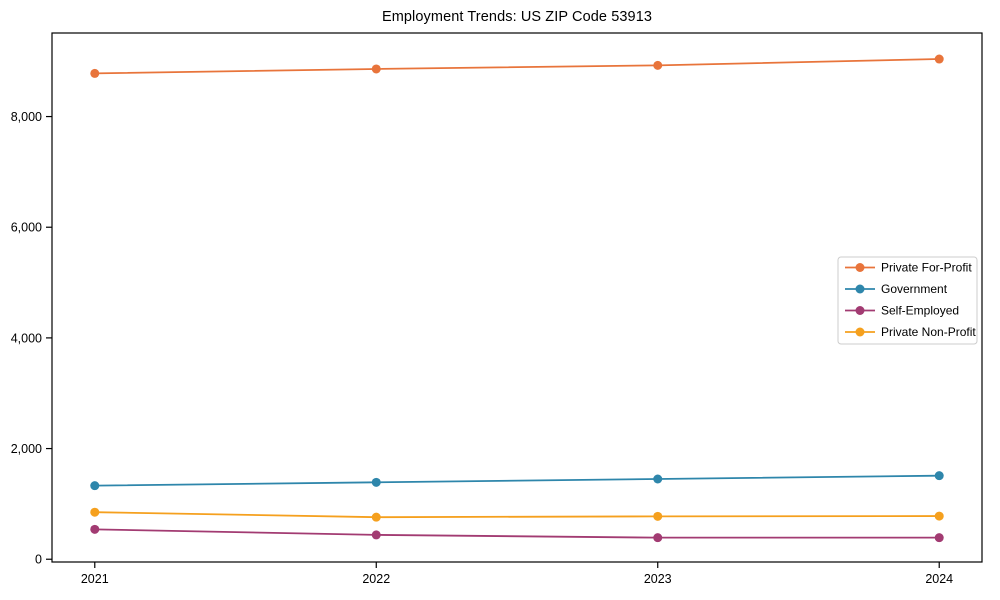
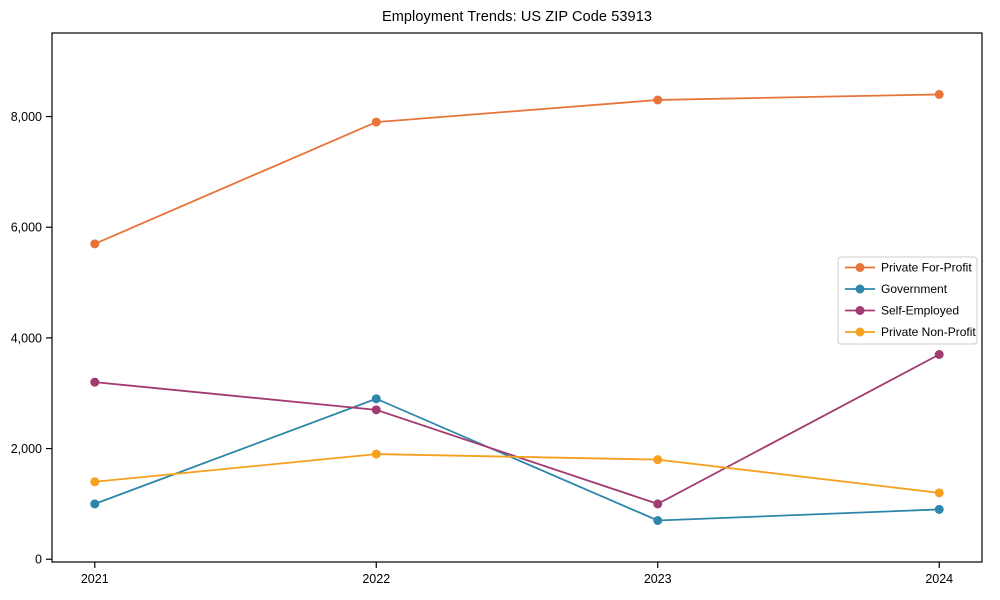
Private For-Profit/2021: 8800 -> 5700
Government/2021: 1300 -> 1000
Self-Employed/2021: 500 -> 3200
Private Non-Profit/2021: 800 -> 1400
Private For-Profit/2022: 8900 -> 7900
Government/2022: 1400 -> 2900
Self-Employed/2022: 400 -> 2700
Private Non-Profit/2022: 800 -> 1900
Private For-Profit/2023: 8900 -> 8300
Government/2023: 1400 -> 700
Self-Employed/2023: 400 -> 1000
Private Non-Profit/2023: 800 -> 1800
Private For-Profit/2024: 9000 -> 8400
Government/2024: 1500 -> 900
Self-Employed/2024: 400 -> 3700
Private Non-Profit/2024: 800 -> 1200
